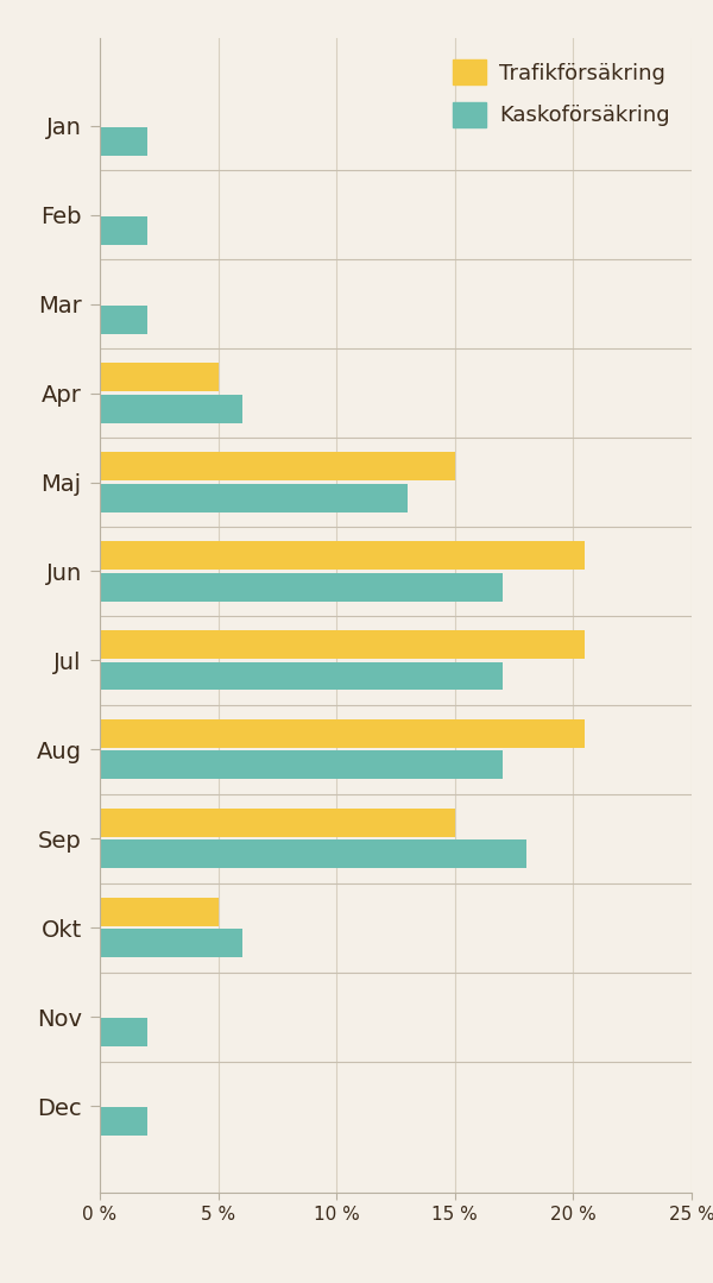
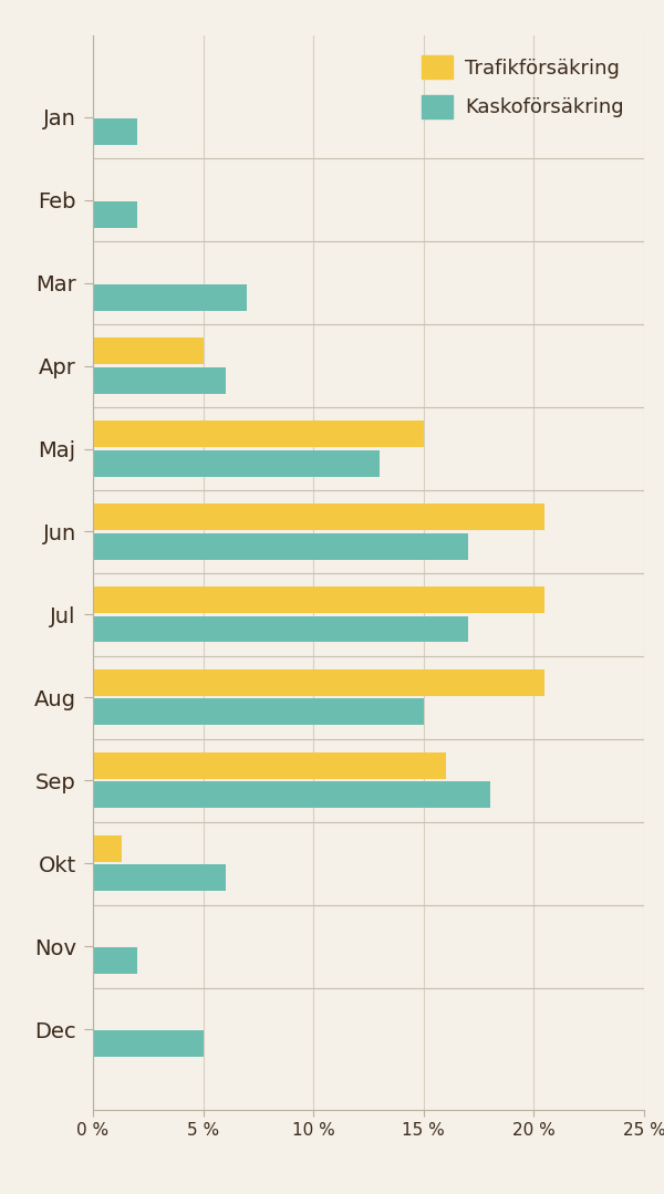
Kaskoförsäkring/Mar: 2 % -> 7 %
Kaskoförsäkring/Aug: 17 % -> 15 %
Trafikförsäkring/Sep: 15.0 % -> 16.0 %
Trafikförsäkring/Okt: 5.0 % -> 1.3 %
Kaskoförsäkring/Dec: 2 % -> 5 %
